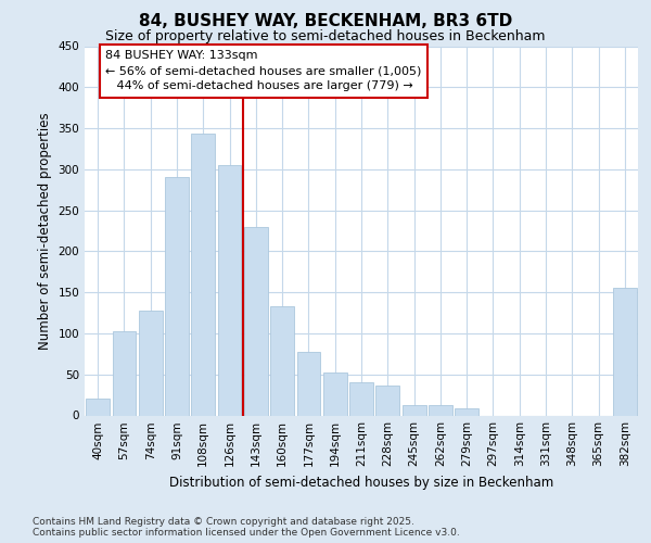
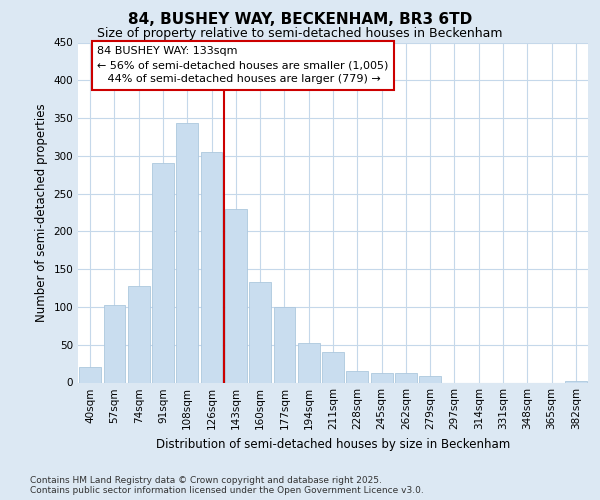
177sqm: 78 -> 100
228sqm: 36 -> 15
382sqm: 156 -> 2
